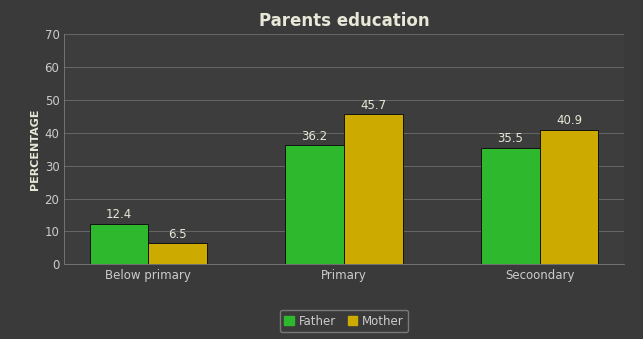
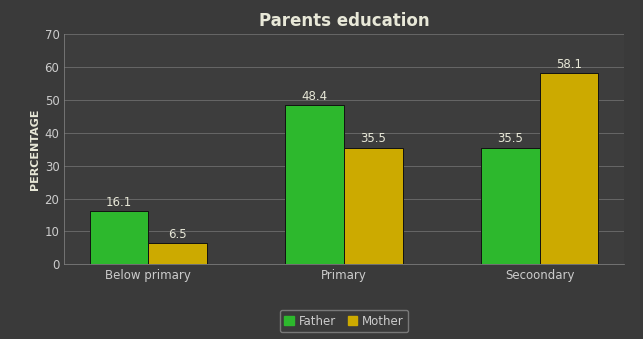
Father/Below primary: 12.4 -> 16.1
Father/Primary: 36.2 -> 48.4
Mother/Primary: 45.7 -> 35.5
Mother/Secoondary: 40.9 -> 58.1
